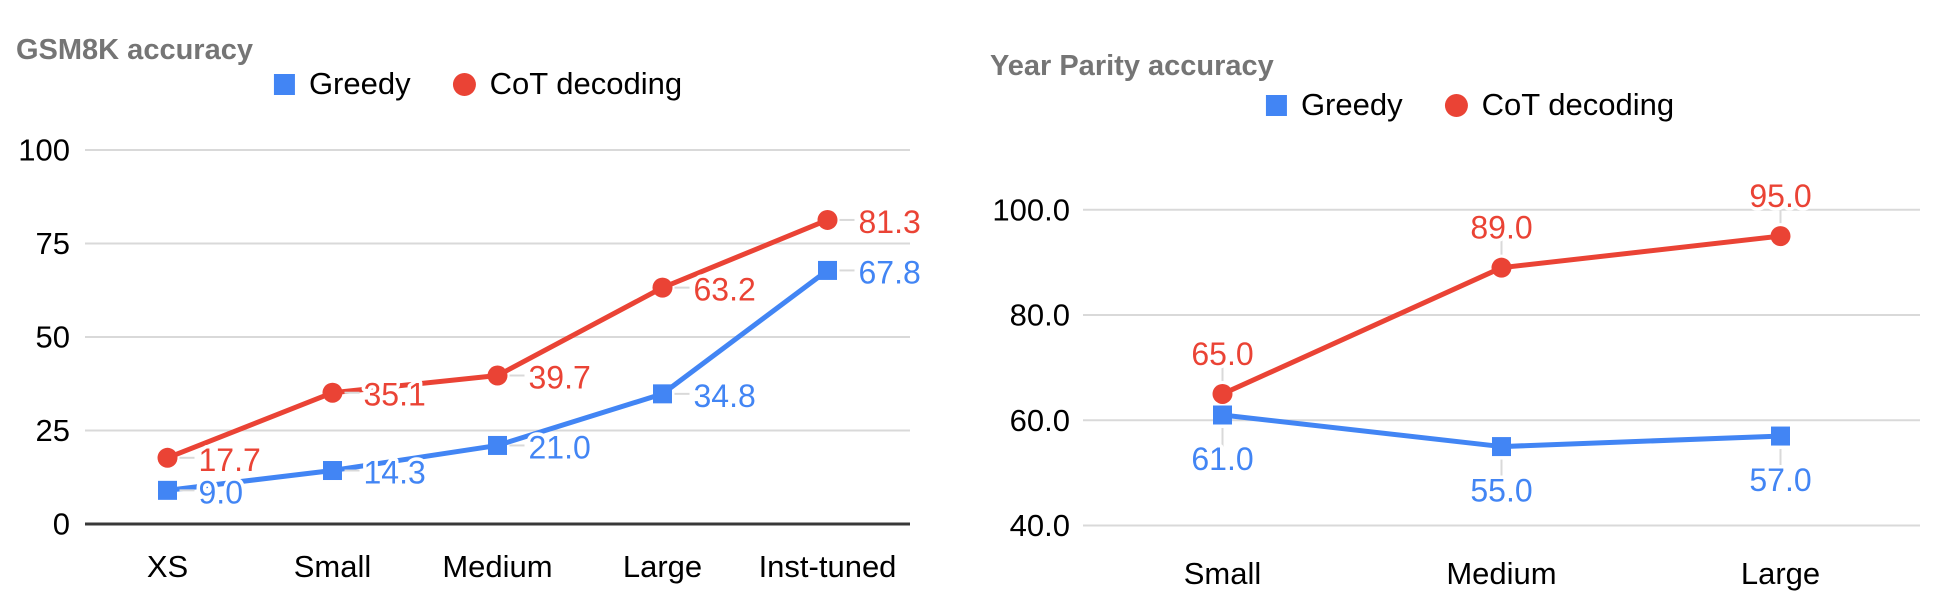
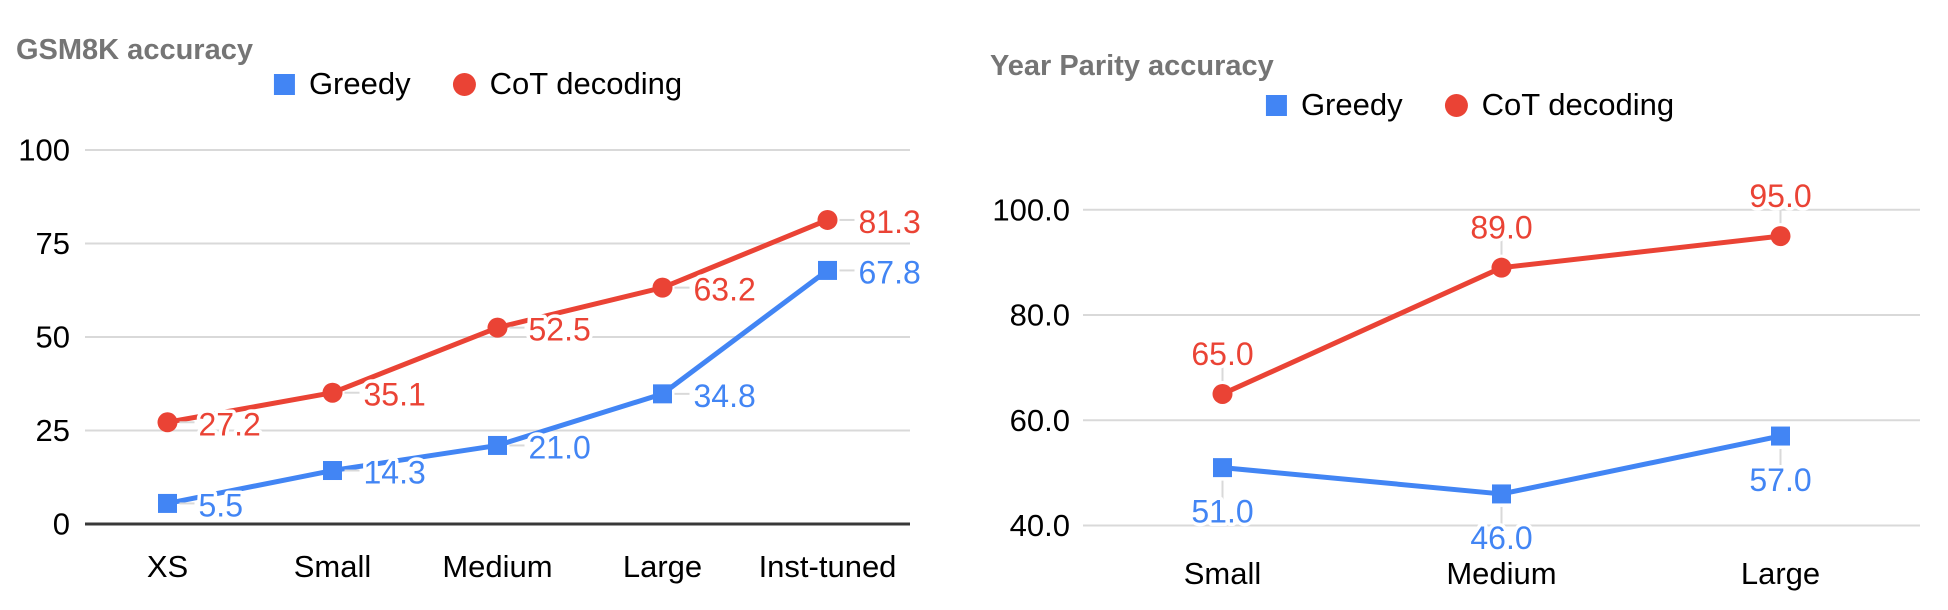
GSM8K accuracy/Greedy/XS: 9.0 -> 5.5
GSM8K accuracy/CoT decoding/XS: 17.7 -> 27.2
GSM8K accuracy/CoT decoding/Medium: 39.7 -> 52.5
Year Parity accuracy/Greedy/Small: 61.0 -> 51.0
Year Parity accuracy/Greedy/Medium: 55.0 -> 46.0
